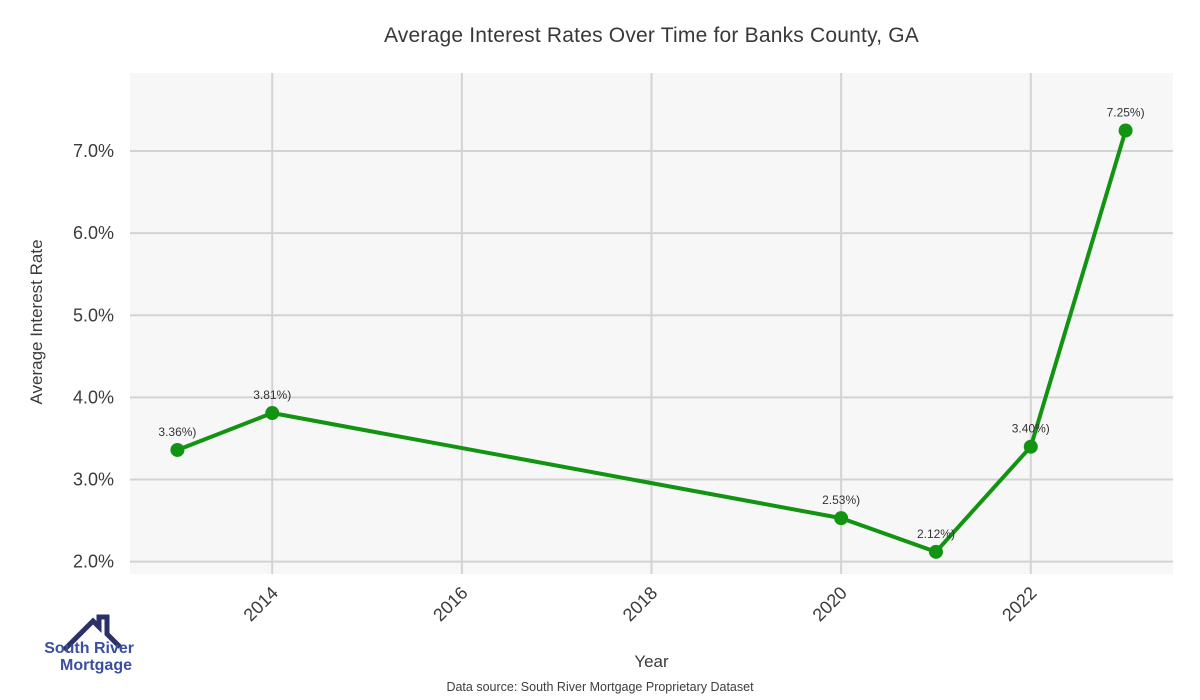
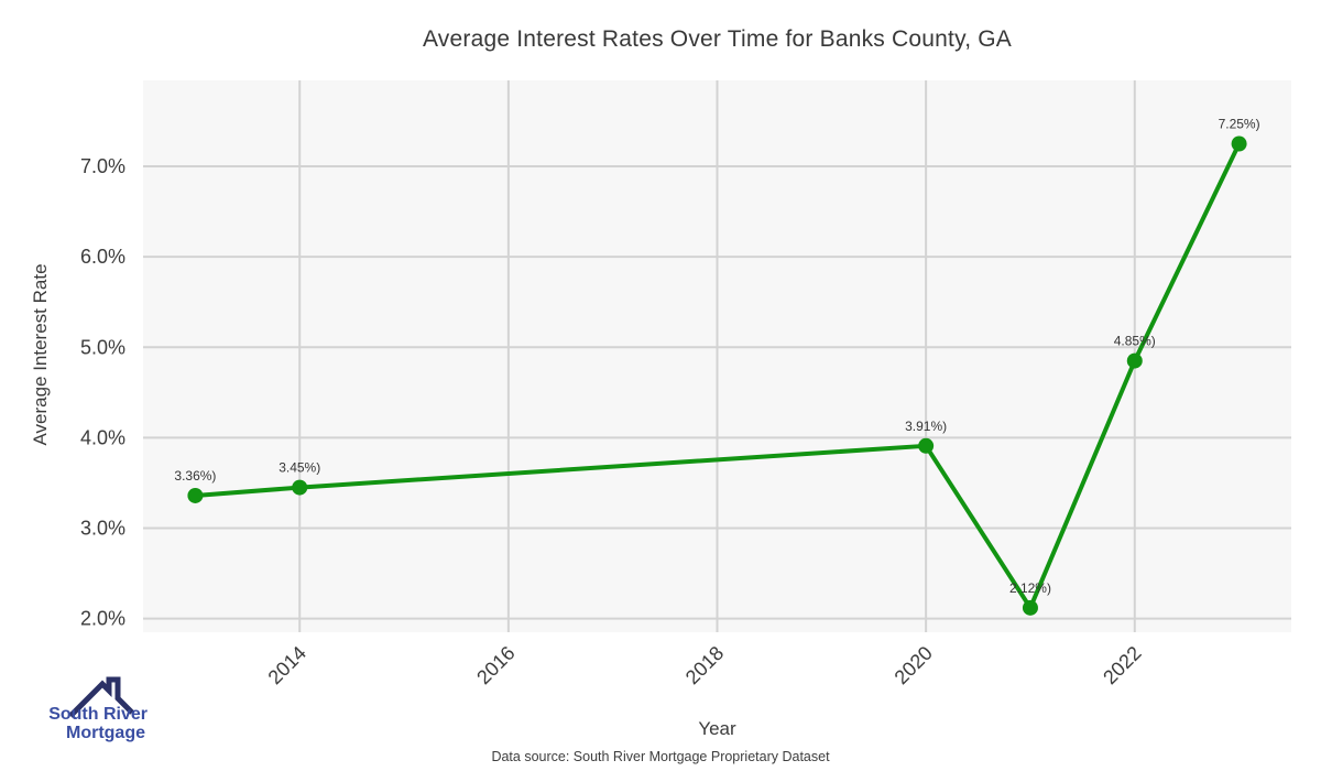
2014: 3.81% -> 3.45%
2020: 2.53% -> 3.91%
2022: 3.40% -> 4.85%
